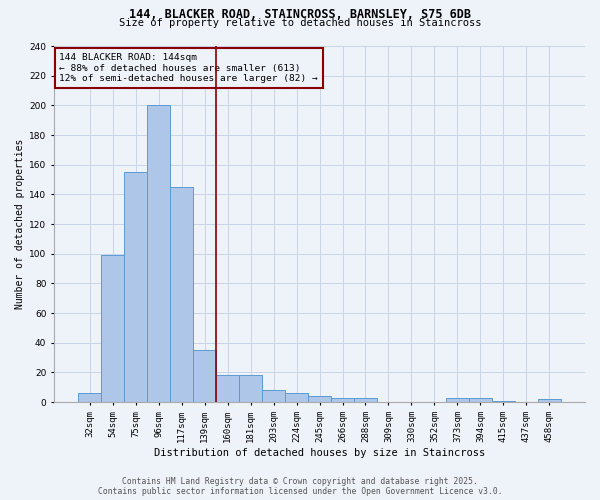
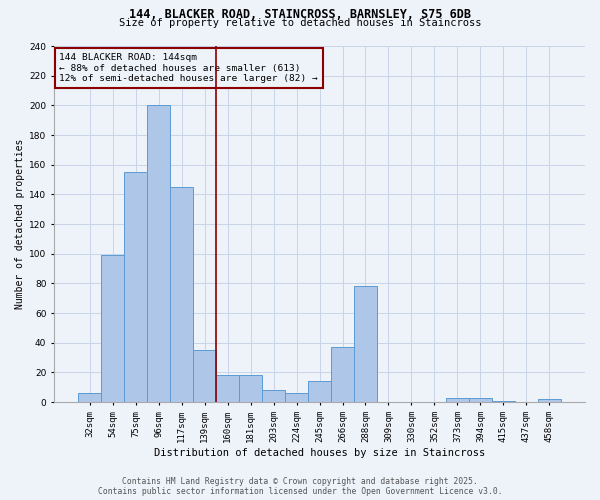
245sqm: 4 -> 14
266sqm: 3 -> 37
288sqm: 3 -> 78
